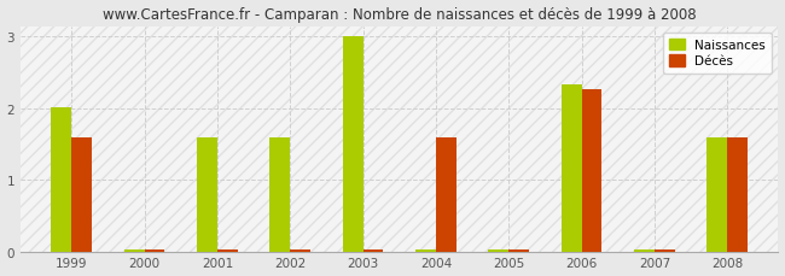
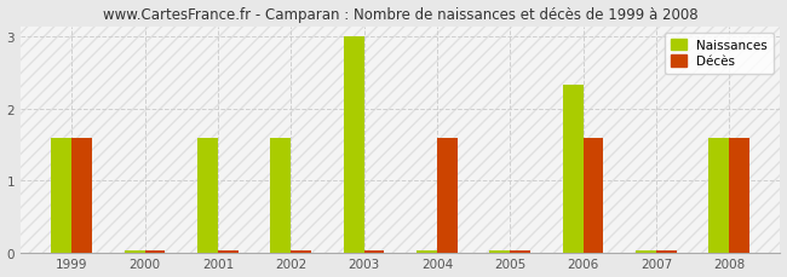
Naissances/1999: 2.02 -> 1.60
Décès/2006: 2.26 -> 1.60
